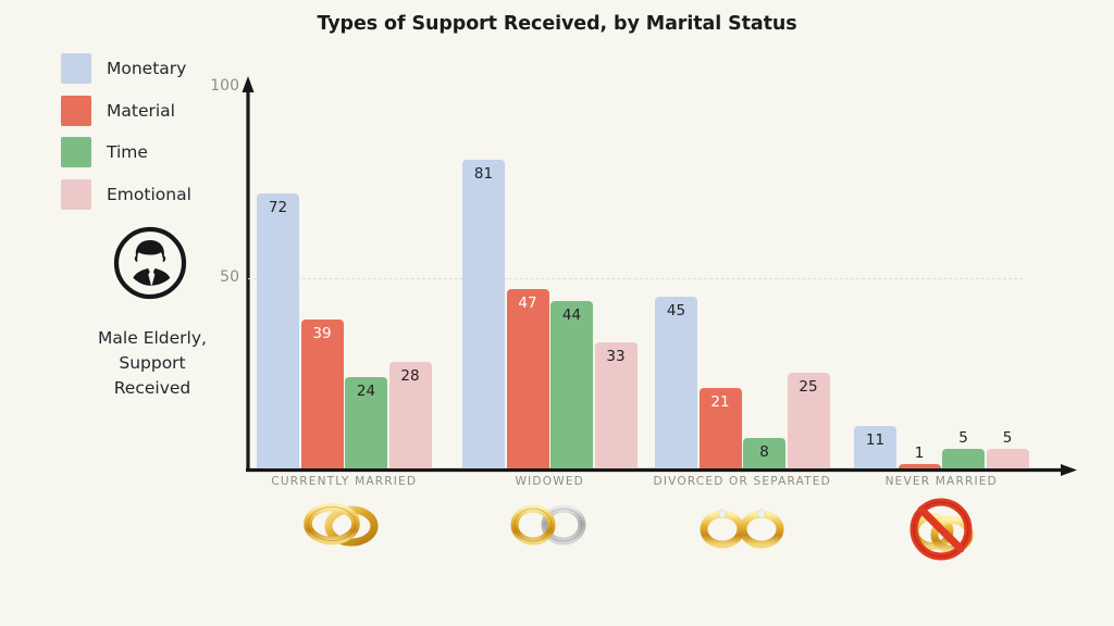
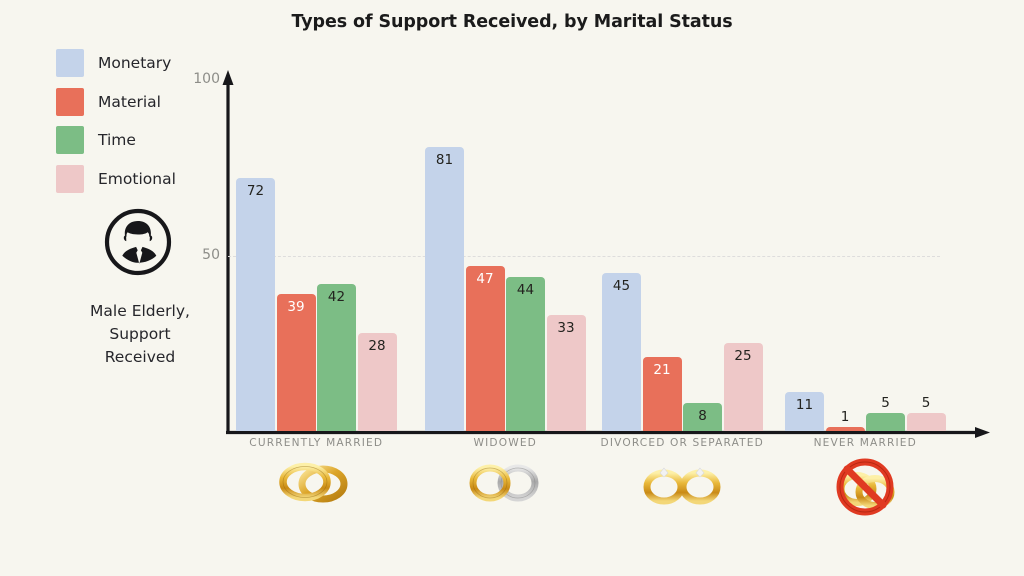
Time/CURRENTLY MARRIED: 24 -> 42
